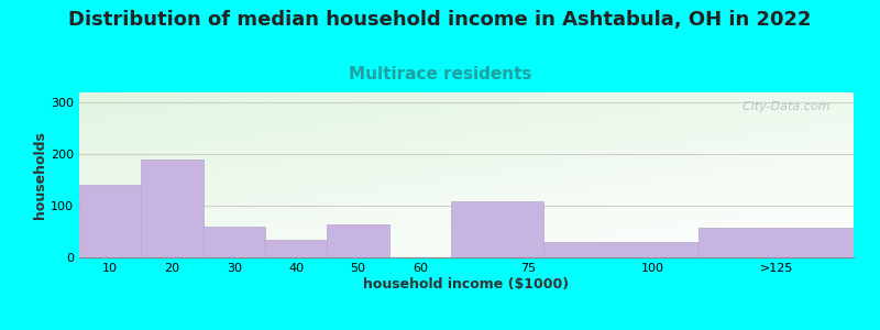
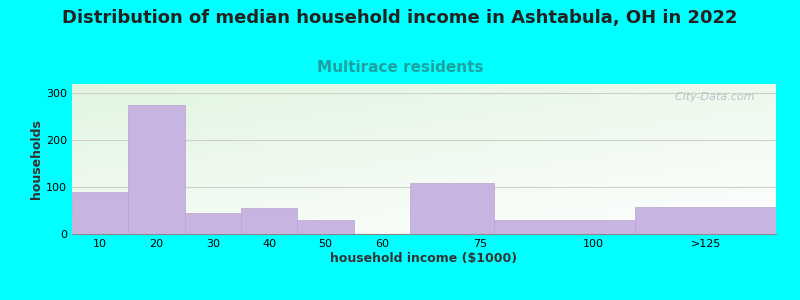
10: 140 -> 90
20: 190 -> 275
30: 60 -> 45
40: 35 -> 55
50: 63 -> 30
